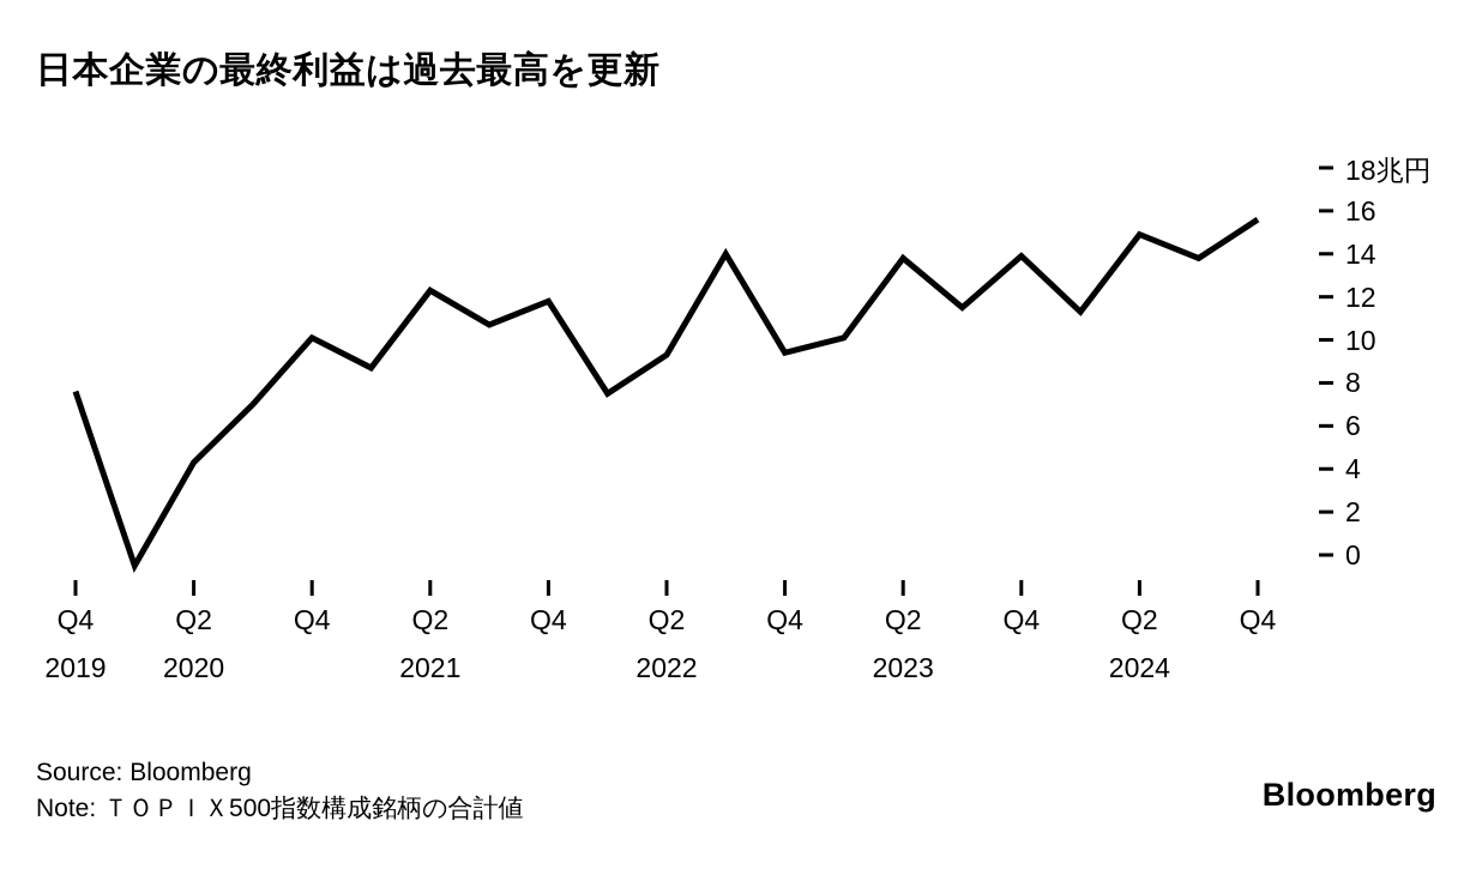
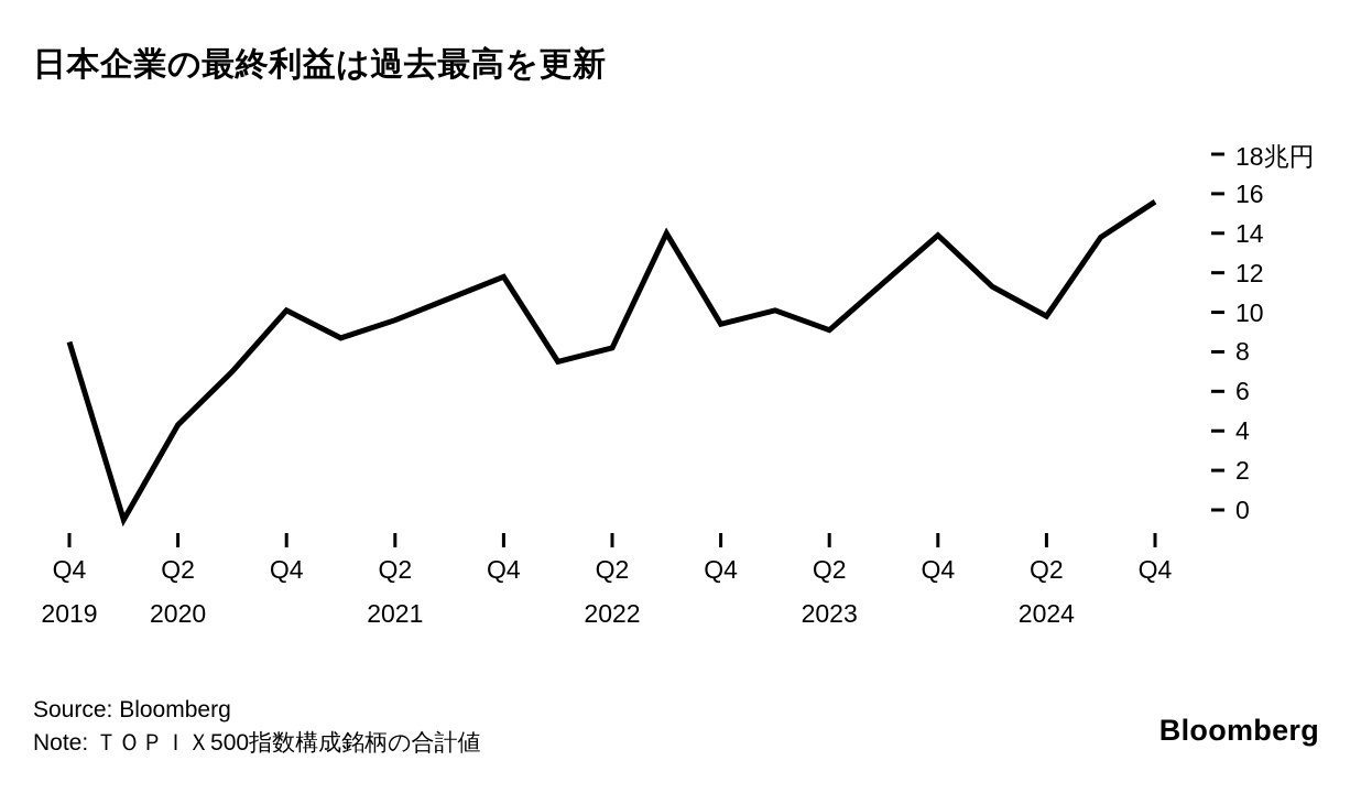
Q4 2019: 7.6 -> 8.5
Q2 2021: 12.3 -> 9.6
Q2 2022: 9.3 -> 8.2
Q2 2023: 13.8 -> 9.1
Q2 2024: 14.9 -> 9.8
